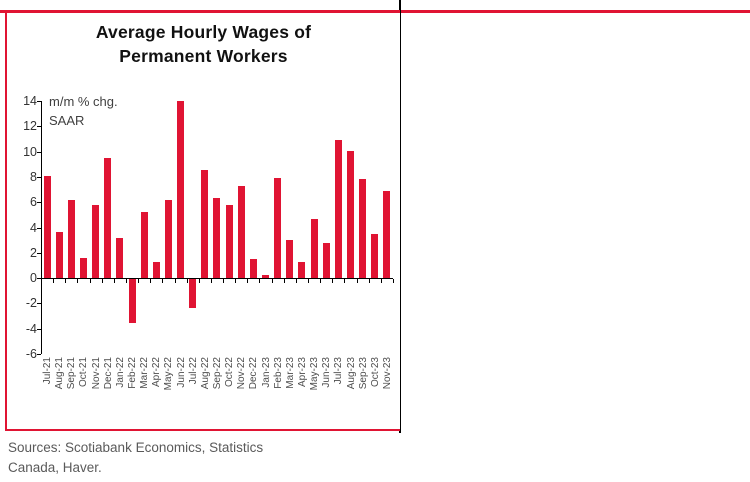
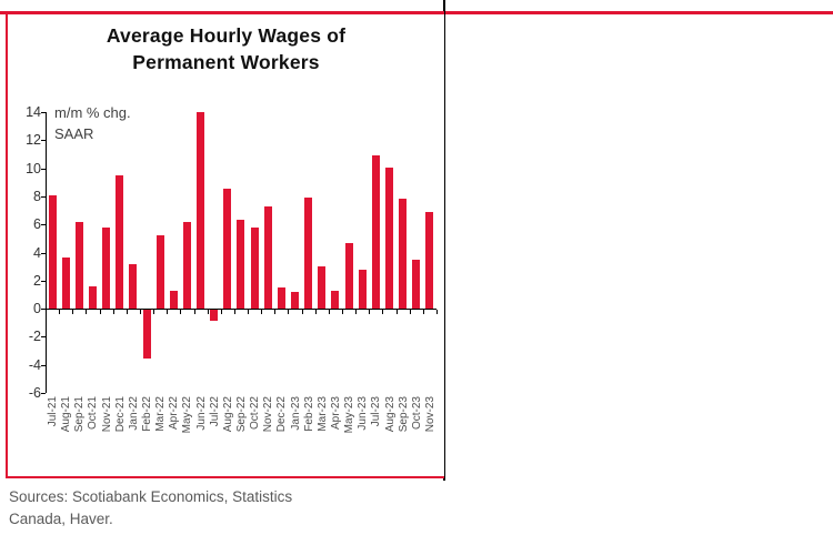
Jul-22: -2.3 -> -0.8
Jan-23: 0.2 -> 1.2
